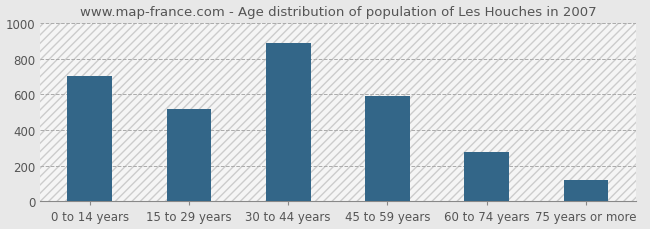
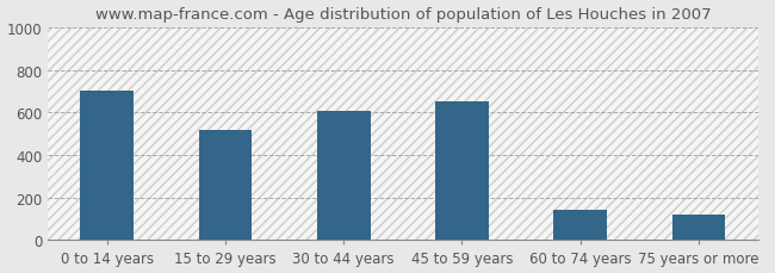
30 to 44 years: 880 -> 610
45 to 59 years: 590 -> 650
60 to 74 years: 280 -> 140
